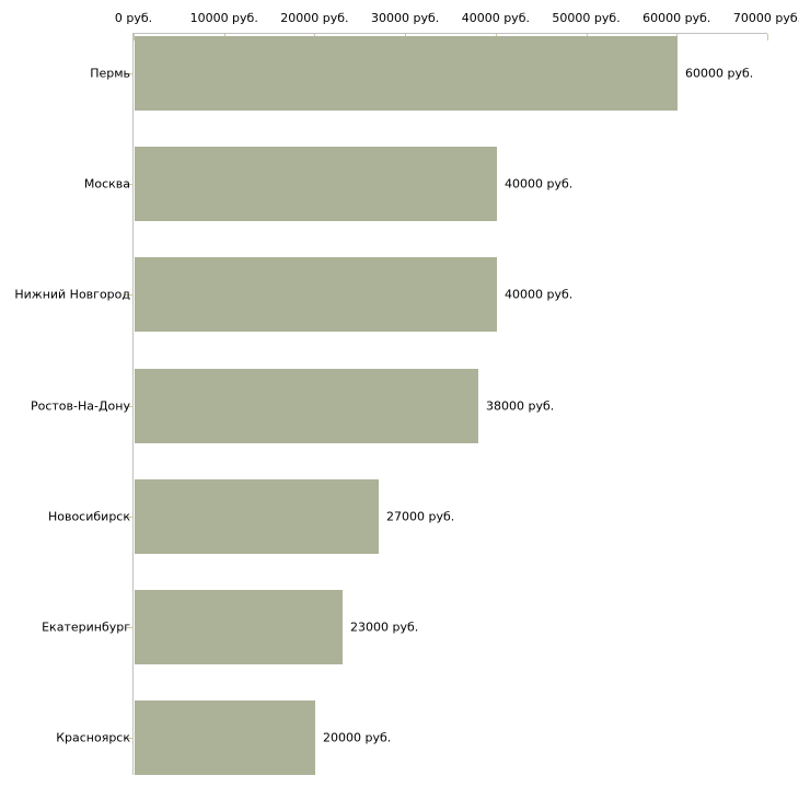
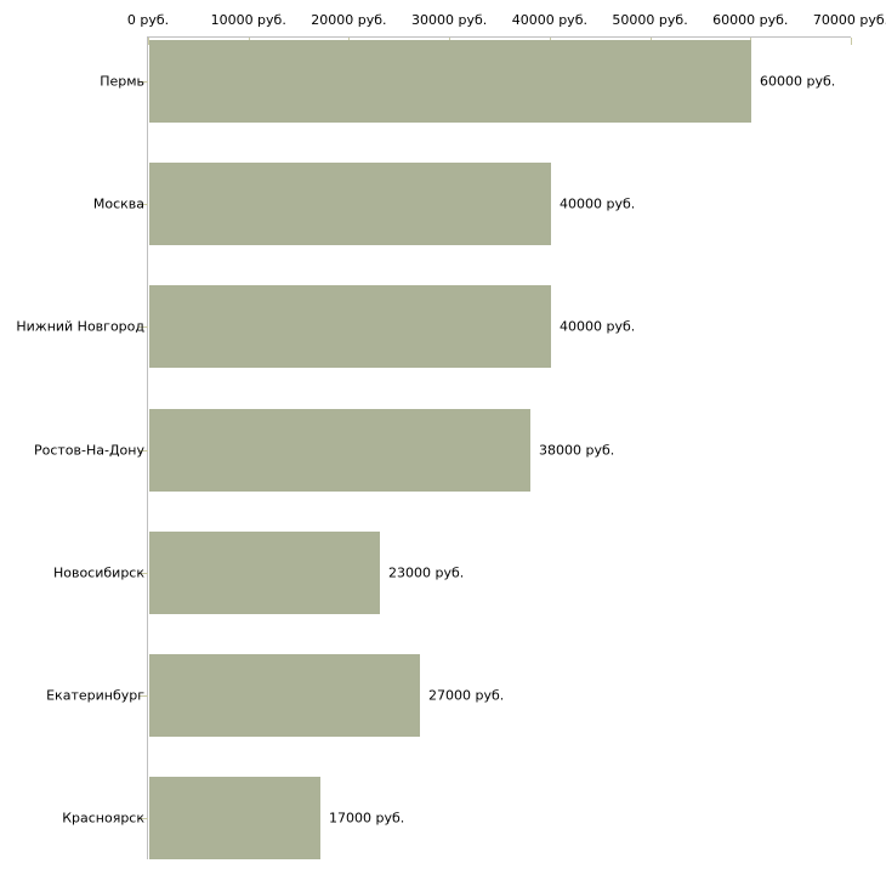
Новосибирск: 27000 -> 23000
Екатеринбург: 23000 -> 27000
Красноярск: 20000 -> 17000
